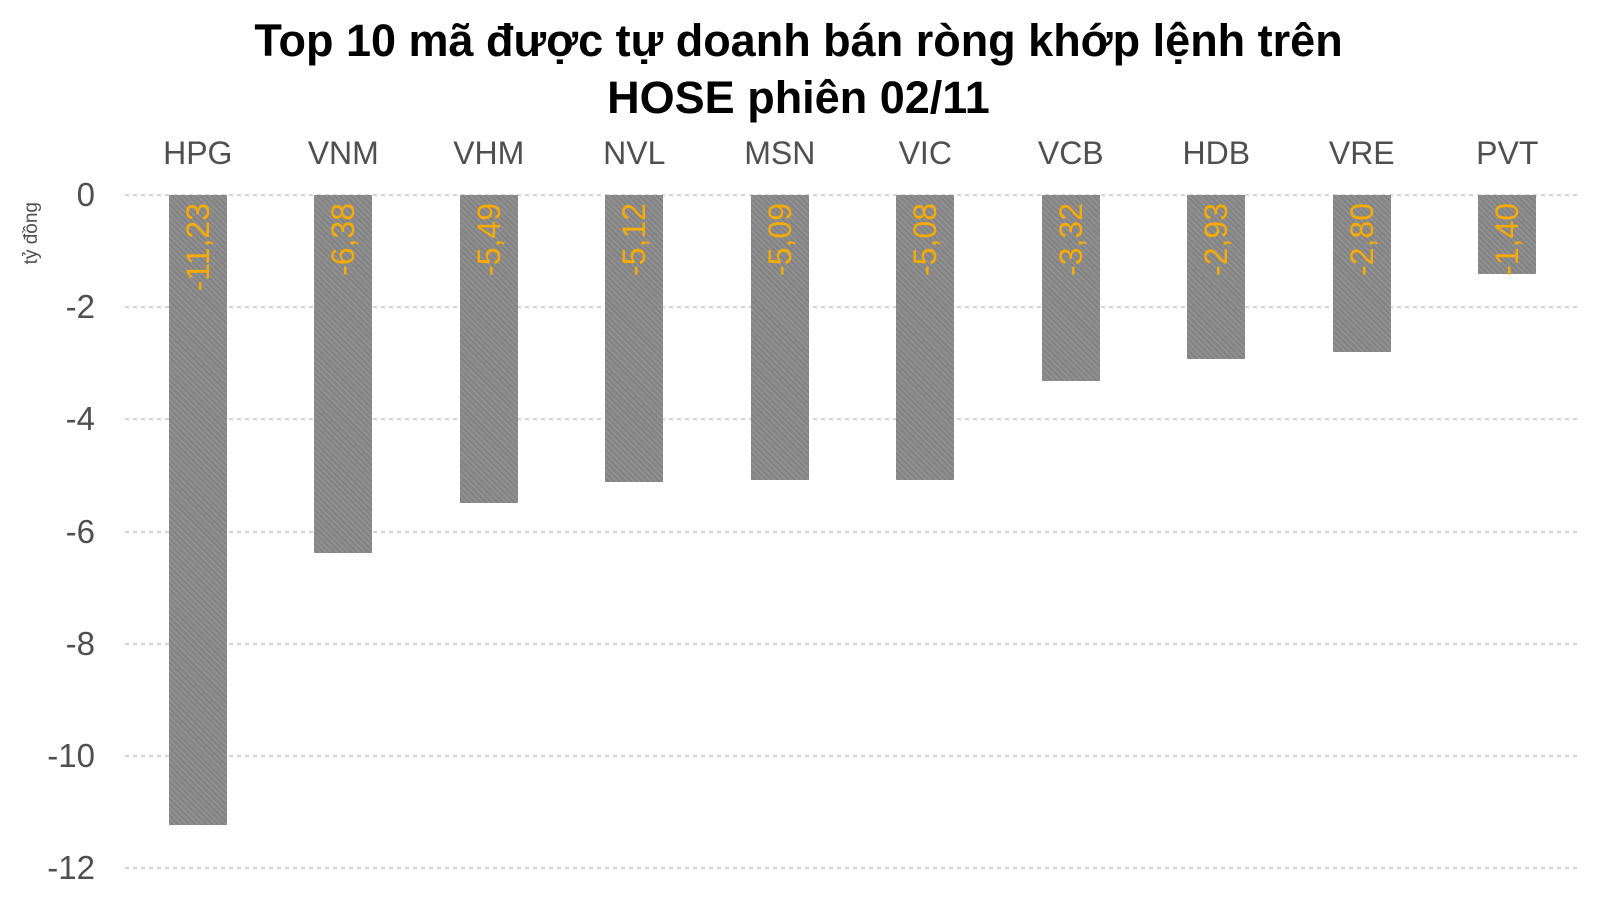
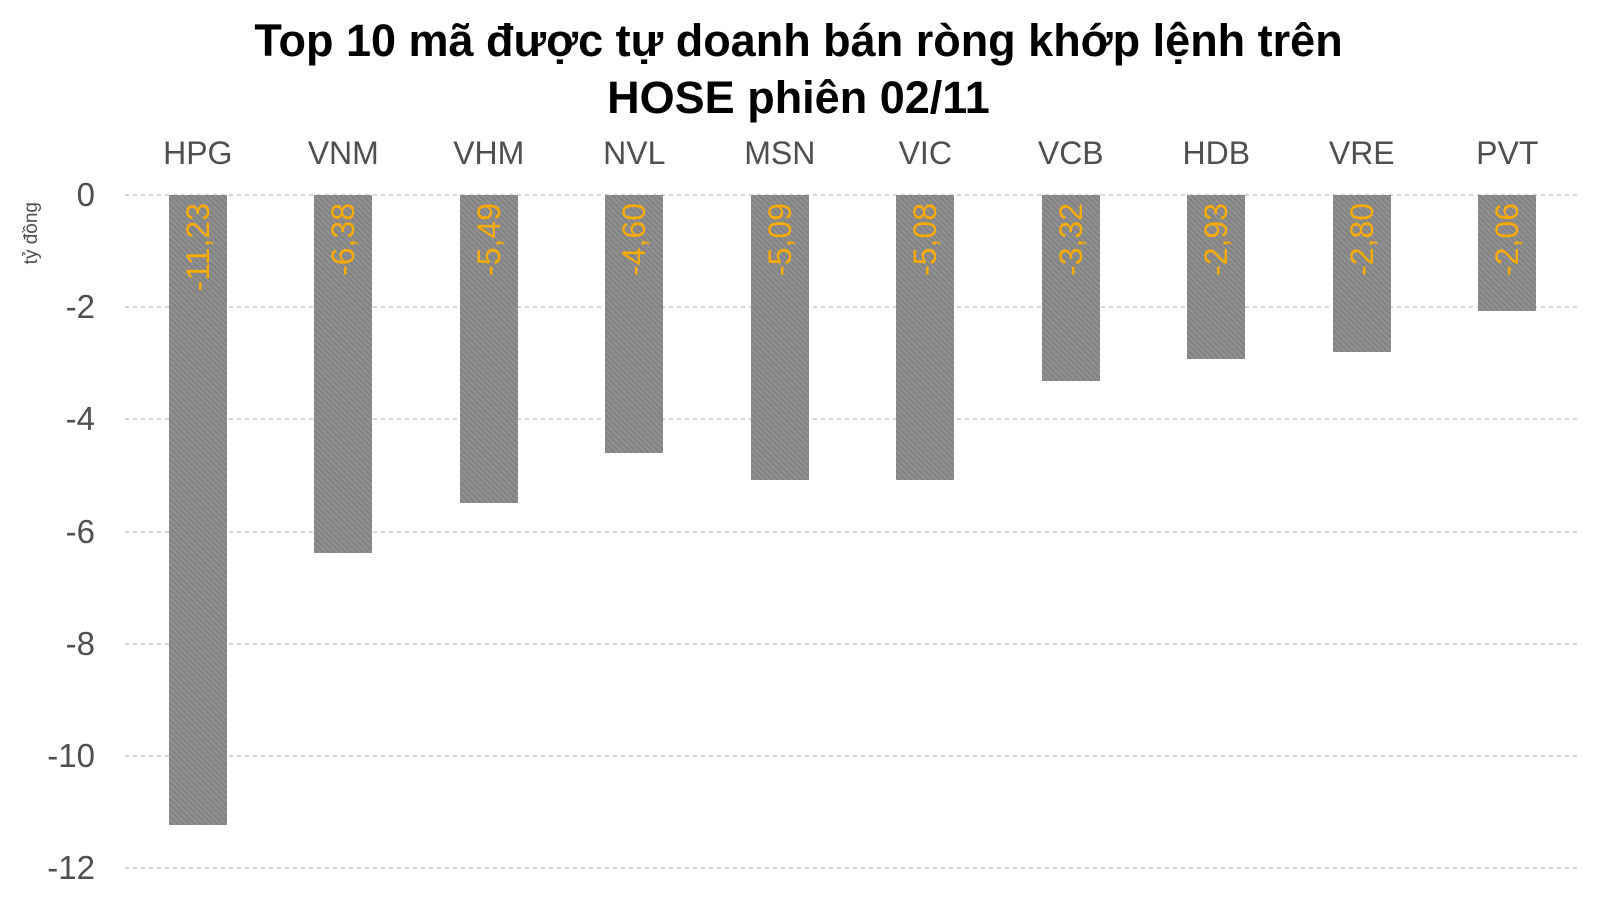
NVL: -5,12 -> -4,60
PVT: -1,40 -> -2,06
